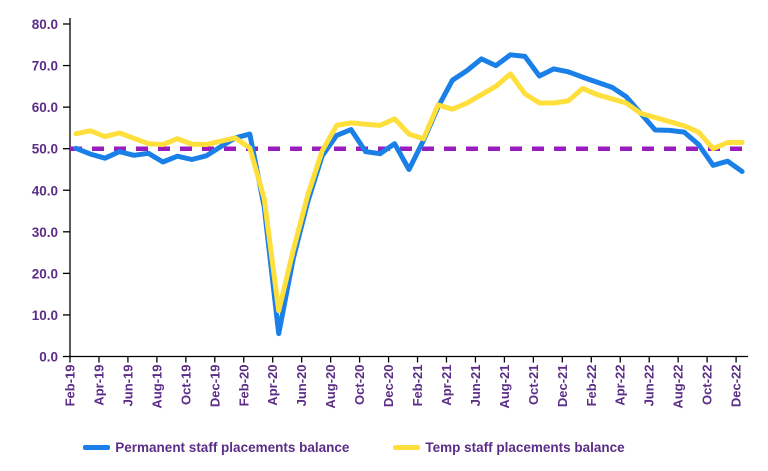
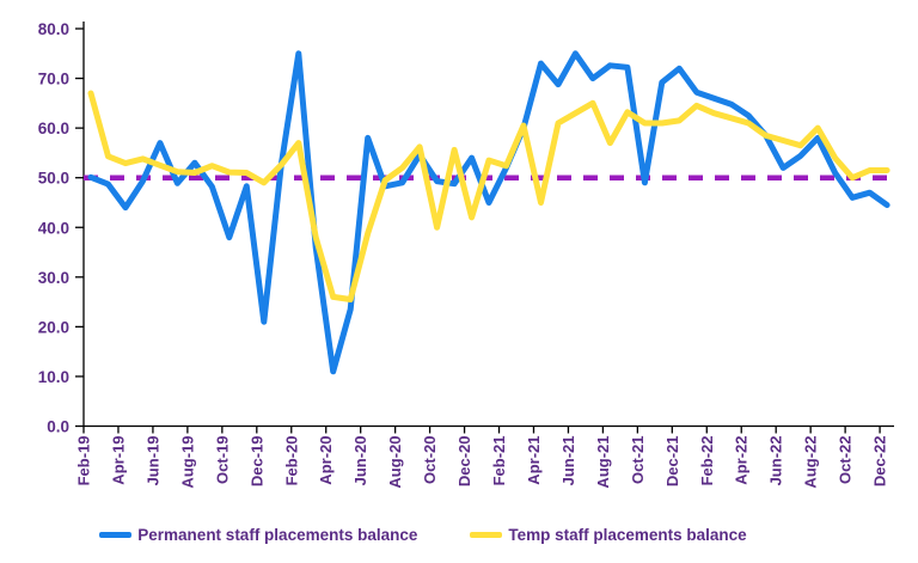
Temp staff placements balance/Feb-19: 54 -> 67
Permanent staff placements balance/Apr-19: 48 -> 44
Permanent staff placements balance/Jun-19: 48 -> 57
Permanent staff placements balance/Aug-19: 47 -> 53
Permanent staff placements balance/Oct-19: 47 -> 38
Permanent staff placements balance/Dec-19: 50 -> 21
Temp staff placements balance/Dec-19: 52 -> 49
Permanent staff placements balance/Feb-20: 54 -> 75
Temp staff placements balance/Feb-20: 50 -> 57
Permanent staff placements balance/Apr-20: 6 -> 11
Temp staff placements balance/Apr-20: 11 -> 26
Permanent staff placements balance/Jun-20: 37 -> 58
Permanent staff placements balance/Aug-20: 53 -> 49
Temp staff placements balance/Aug-20: 56 -> 52
Temp staff placements balance/Oct-20: 56 -> 40
Permanent staff placements balance/Dec-20: 51 -> 54
Temp staff placements balance/Dec-20: 57 -> 42
Permanent staff placements balance/Apr-21: 66 -> 73
Temp staff placements balance/Apr-21: 60 -> 45
Permanent staff placements balance/Jun-21: 72 -> 75
Temp staff placements balance/Aug-21: 68 -> 57
Permanent staff placements balance/Oct-21: 68 -> 49
Permanent staff placements balance/Dec-21: 68 -> 72
Permanent staff placements balance/Jun-22: 54 -> 52
Permanent staff placements balance/Aug-22: 54 -> 58
Temp staff placements balance/Aug-22: 56 -> 60
